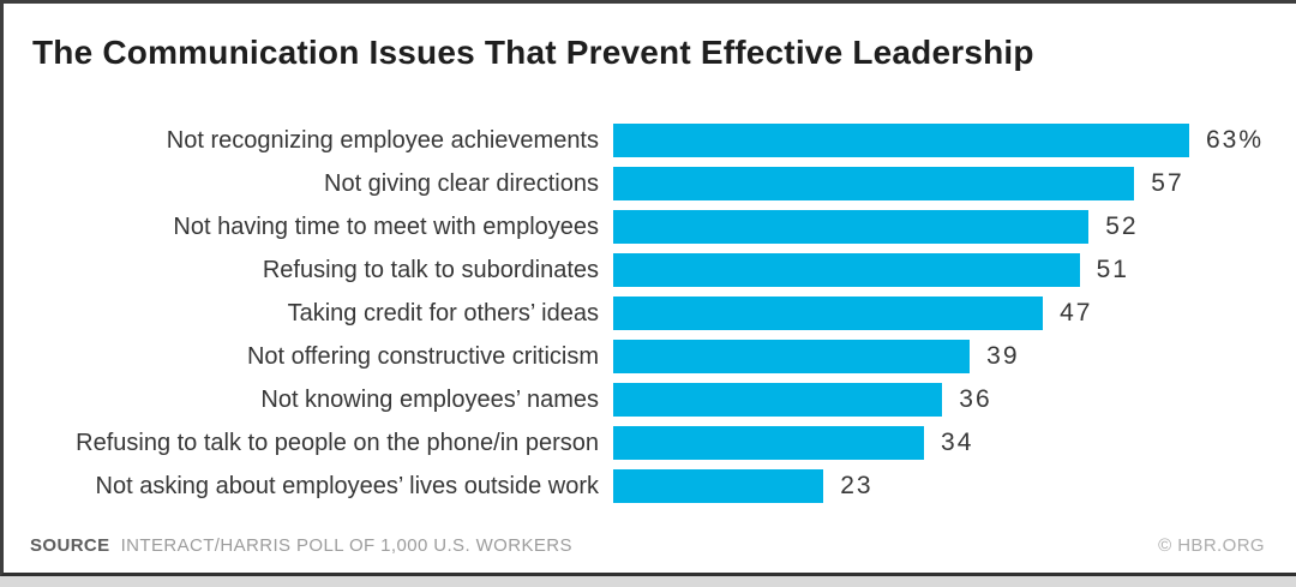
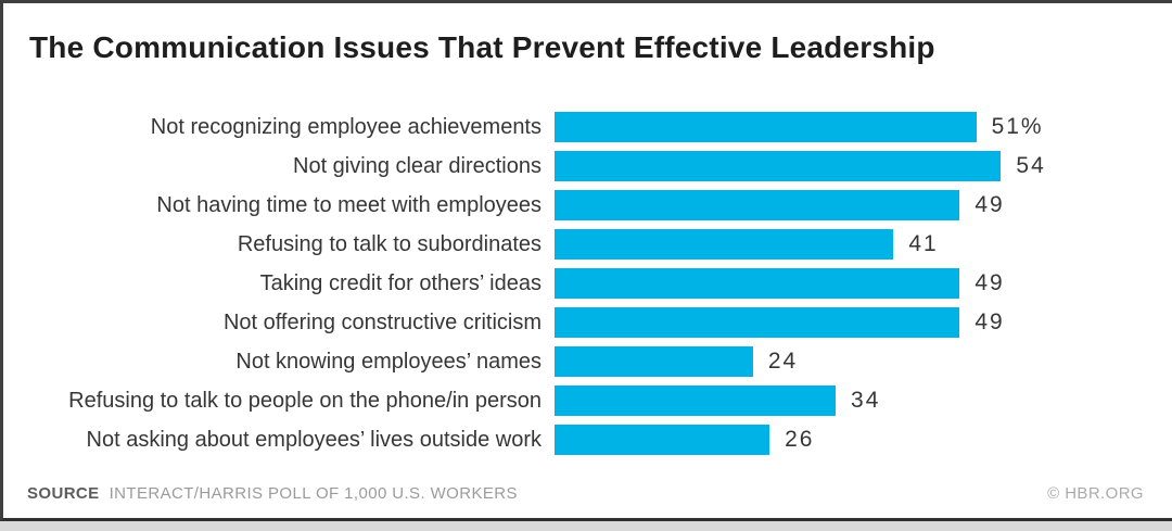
Not recognizing employee achievements: 63% -> 51%
Not giving clear directions: 57 -> 54
Not having time to meet with employees: 52 -> 49
Refusing to talk to subordinates: 51 -> 41
Taking credit for others’ ideas: 47 -> 49
Not offering constructive criticism: 39 -> 49
Not knowing employees’ names: 36 -> 24
Not asking about employees’ lives outside work: 23 -> 26
